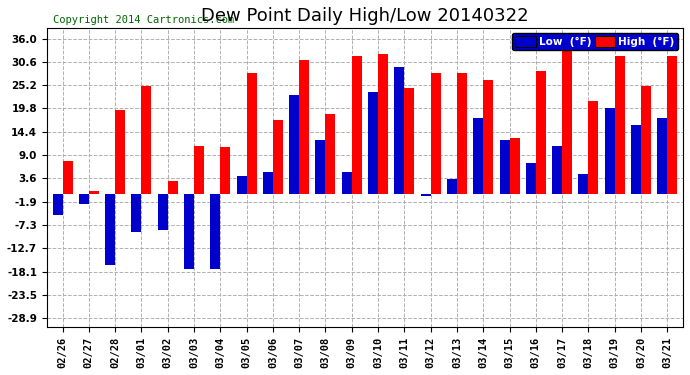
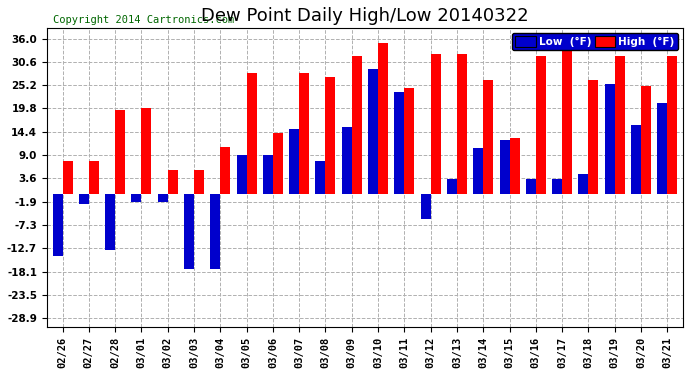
Low (°F)/02/26: -5.0 -> -14.5
High (°F)/02/27: 0.5 -> 7.5
Low (°F)/02/28: -16.5 -> -13.0
Low (°F)/03/01: -9.0 -> -2.0
High (°F)/03/01: 25.0 -> 19.8
Low (°F)/03/02: -8.5 -> -2.0
High (°F)/03/02: 3.0 -> 5.5
High (°F)/03/03: 11.0 -> 5.5
Low (°F)/03/05: 4.0 -> 9.0
Low (°F)/03/06: 5.0 -> 9.0
High (°F)/03/06: 17.0 -> 14.0
Low (°F)/03/07: 23.0 -> 15.0
High (°F)/03/07: 31.0 -> 28.0
Low (°F)/03/08: 12.5 -> 7.5
High (°F)/03/08: 18.5 -> 27.0
Low (°F)/03/09: 5.0 -> 15.5
Low (°F)/03/10: 23.5 -> 29.0
High (°F)/03/10: 32.5 -> 35.0
Low (°F)/03/11: 29.5 -> 23.5
Low (°F)/03/12: -0.5 -> -6.0
High (°F)/03/12: 28.0 -> 32.5
High (°F)/03/13: 28.0 -> 32.5
Low (°F)/03/14: 17.5 -> 10.5
Low (°F)/03/16: 7.0 -> 3.5
High (°F)/03/16: 28.5 -> 32.0
Low (°F)/03/17: 11.0 -> 3.5
High (°F)/03/18: 21.5 -> 26.5
Low (°F)/03/19: 20.0 -> 25.5
Low (°F)/03/21: 17.5 -> 21.0
